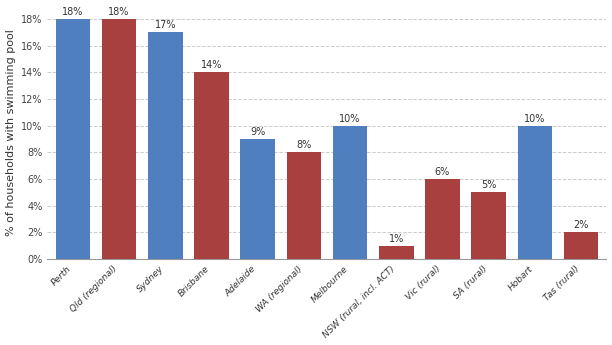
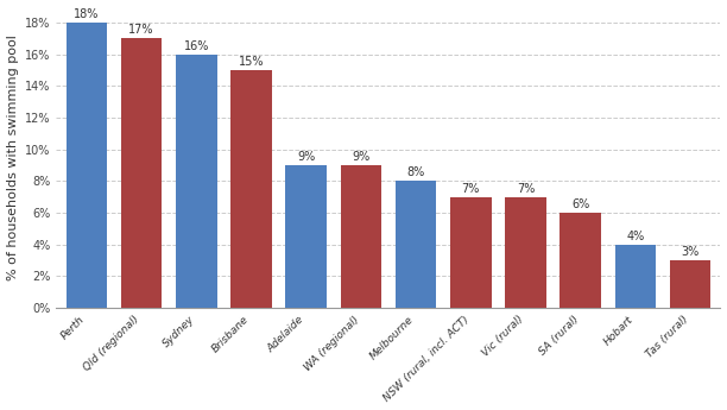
Qld (regional): 18% -> 17%
Sydney: 17% -> 16%
Brisbane: 14% -> 15%
WA (regional): 8% -> 9%
Melbourne: 10% -> 8%
NSW (rural, incl. ACT): 1% -> 7%
Vic (rural): 6% -> 7%
SA (rural): 5% -> 6%
Hobart: 10% -> 4%
Tas (rural): 2% -> 3%
